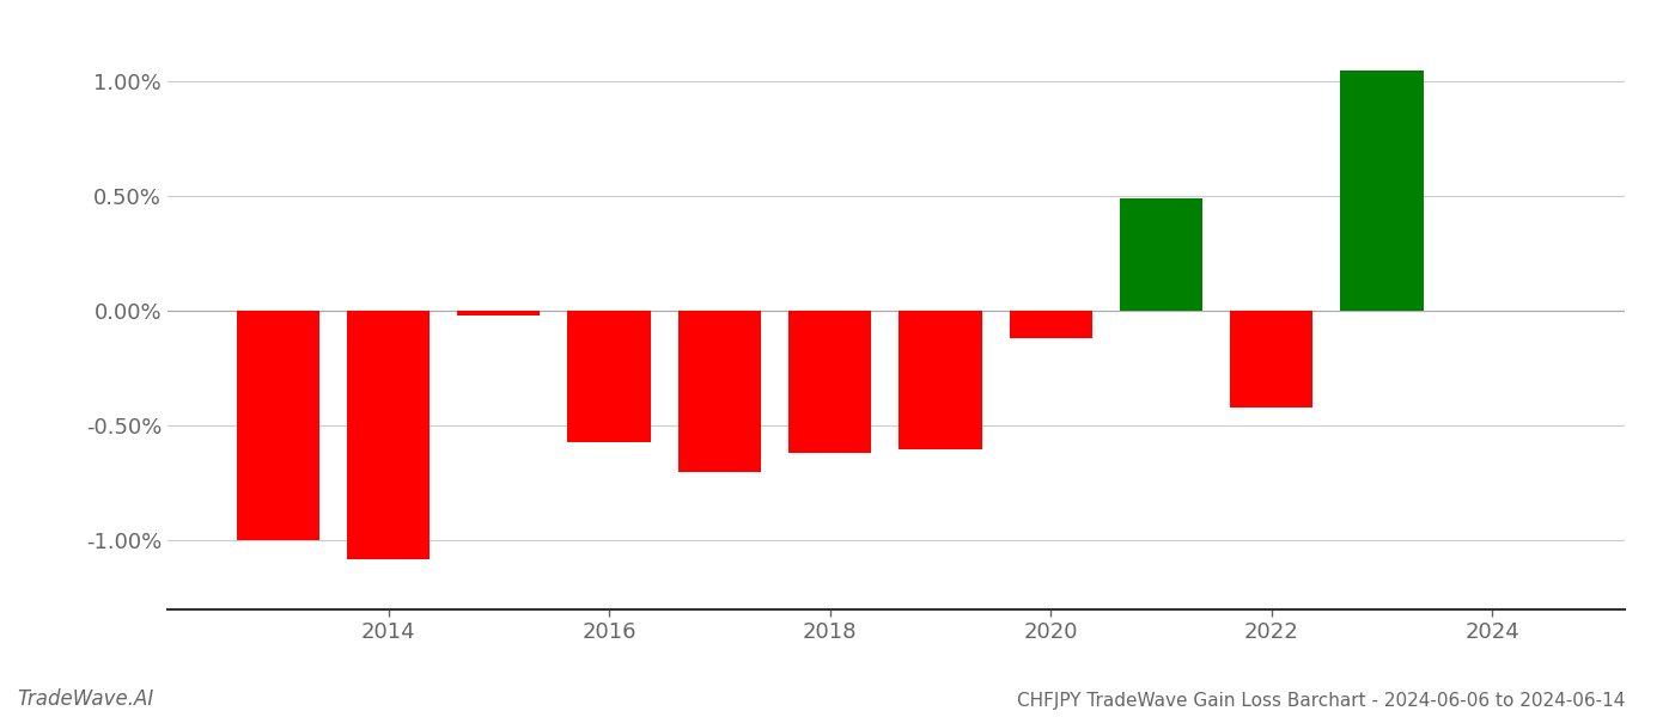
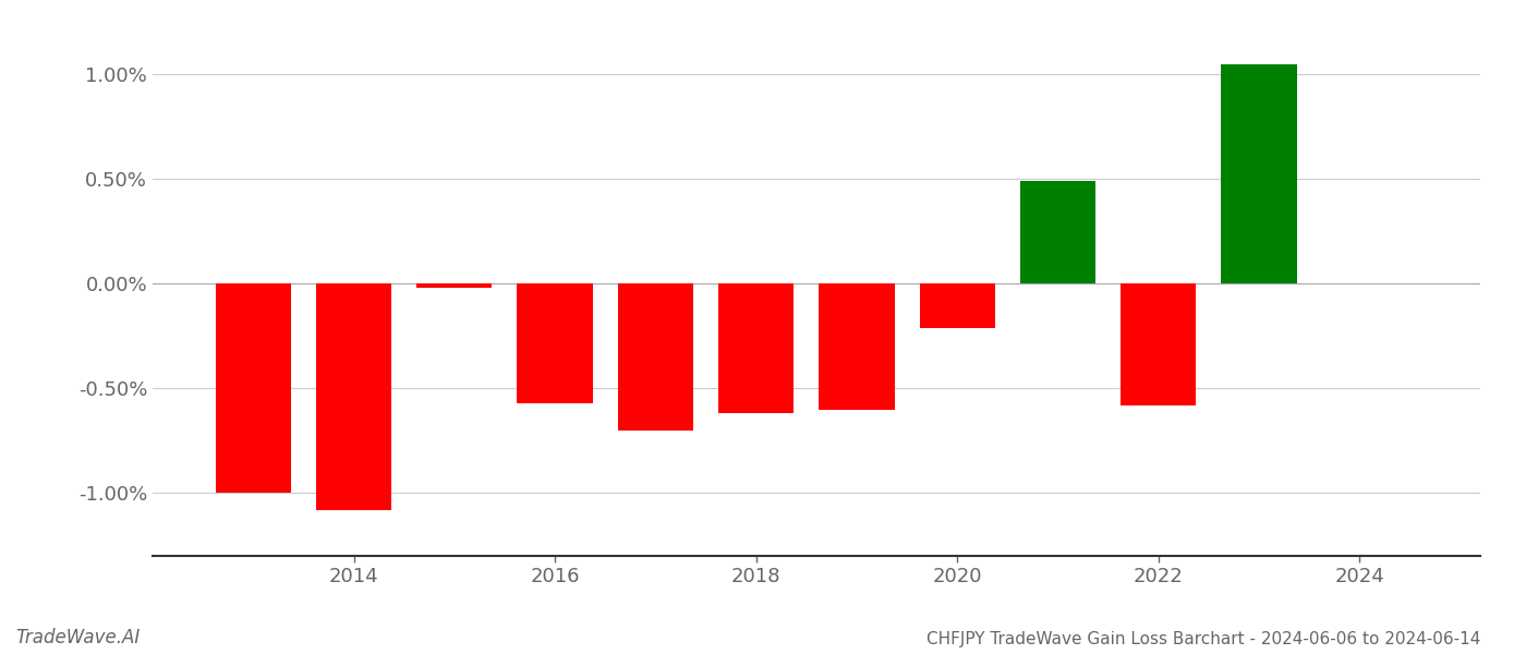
2020: -0.12% -> -0.21%
2022: -0.42% -> -0.58%
